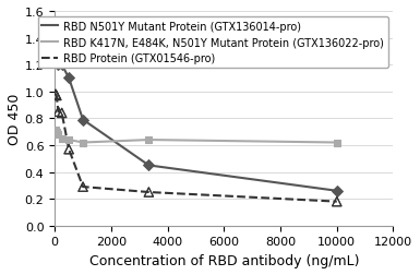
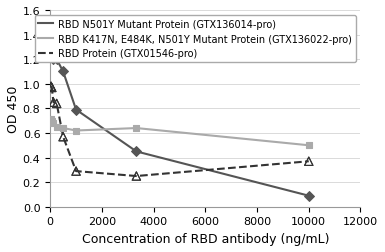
RBD N501Y Mutant Protein (GTX136014-pro)/10000: 0.26 -> 0.09
RBD K417N, E484K, N501Y Mutant Protein (GTX136022-pro)/10000: 0.62 -> 0.50
RBD Protein (GTX01546-pro)/10000: 0.18 -> 0.37
